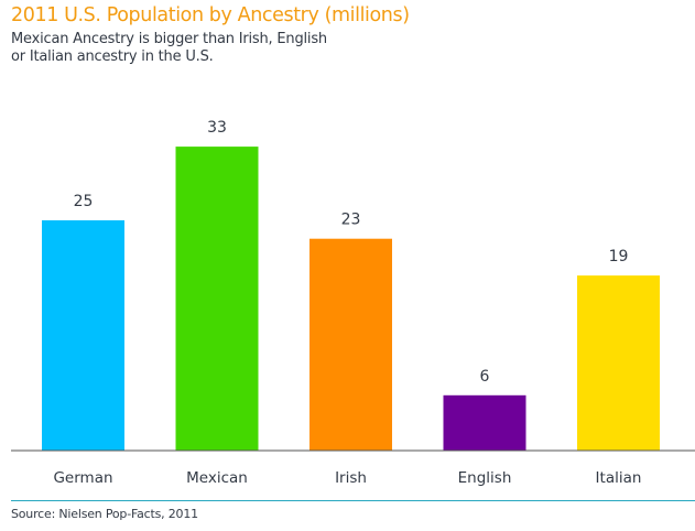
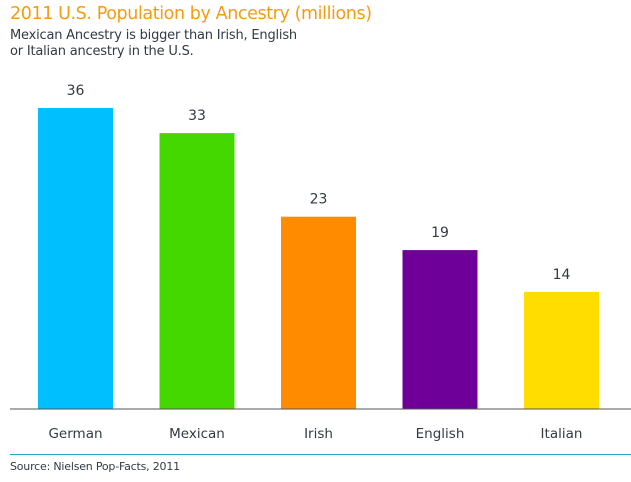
German: 25 -> 36
English: 6 -> 19
Italian: 19 -> 14
